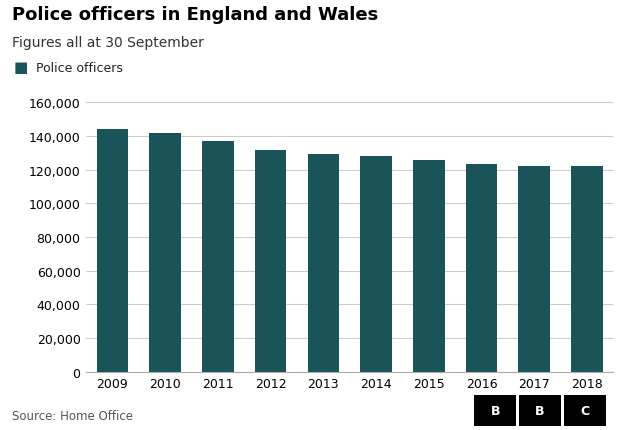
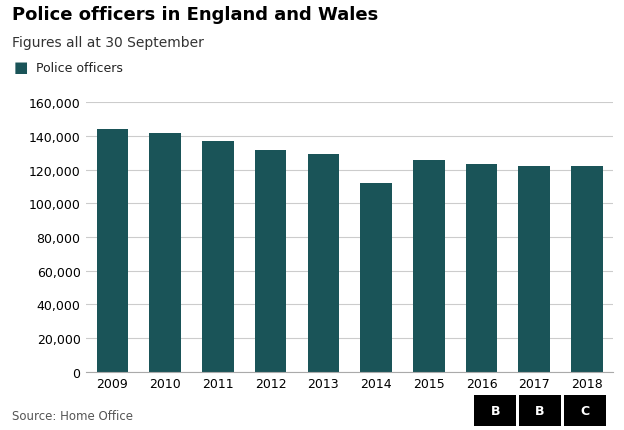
2014: 128,000 -> 112,000
